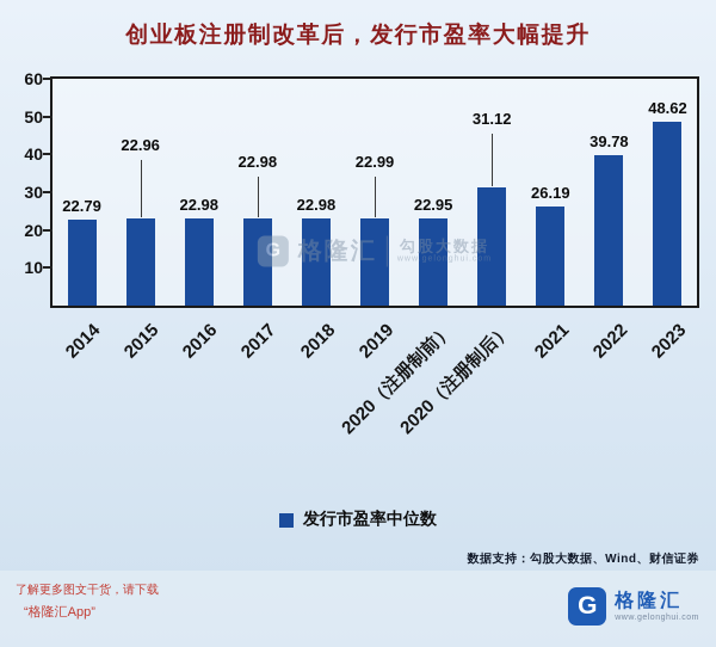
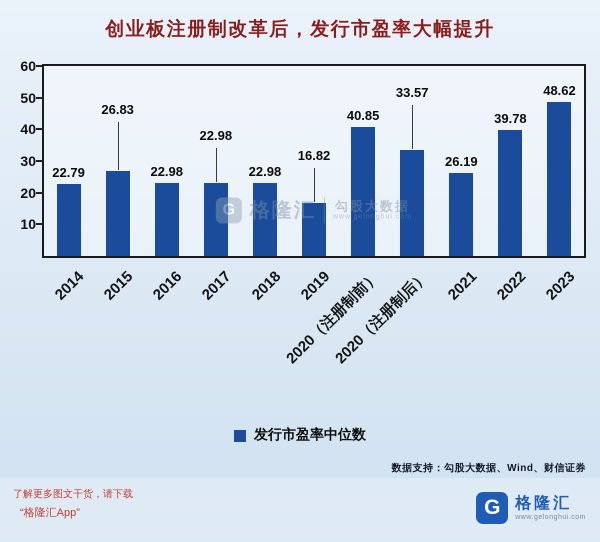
2015: 22.96 -> 26.83
2019: 22.99 -> 16.82
2020（注册制前）: 22.95 -> 40.85
2020（注册制后）: 31.12 -> 33.57
